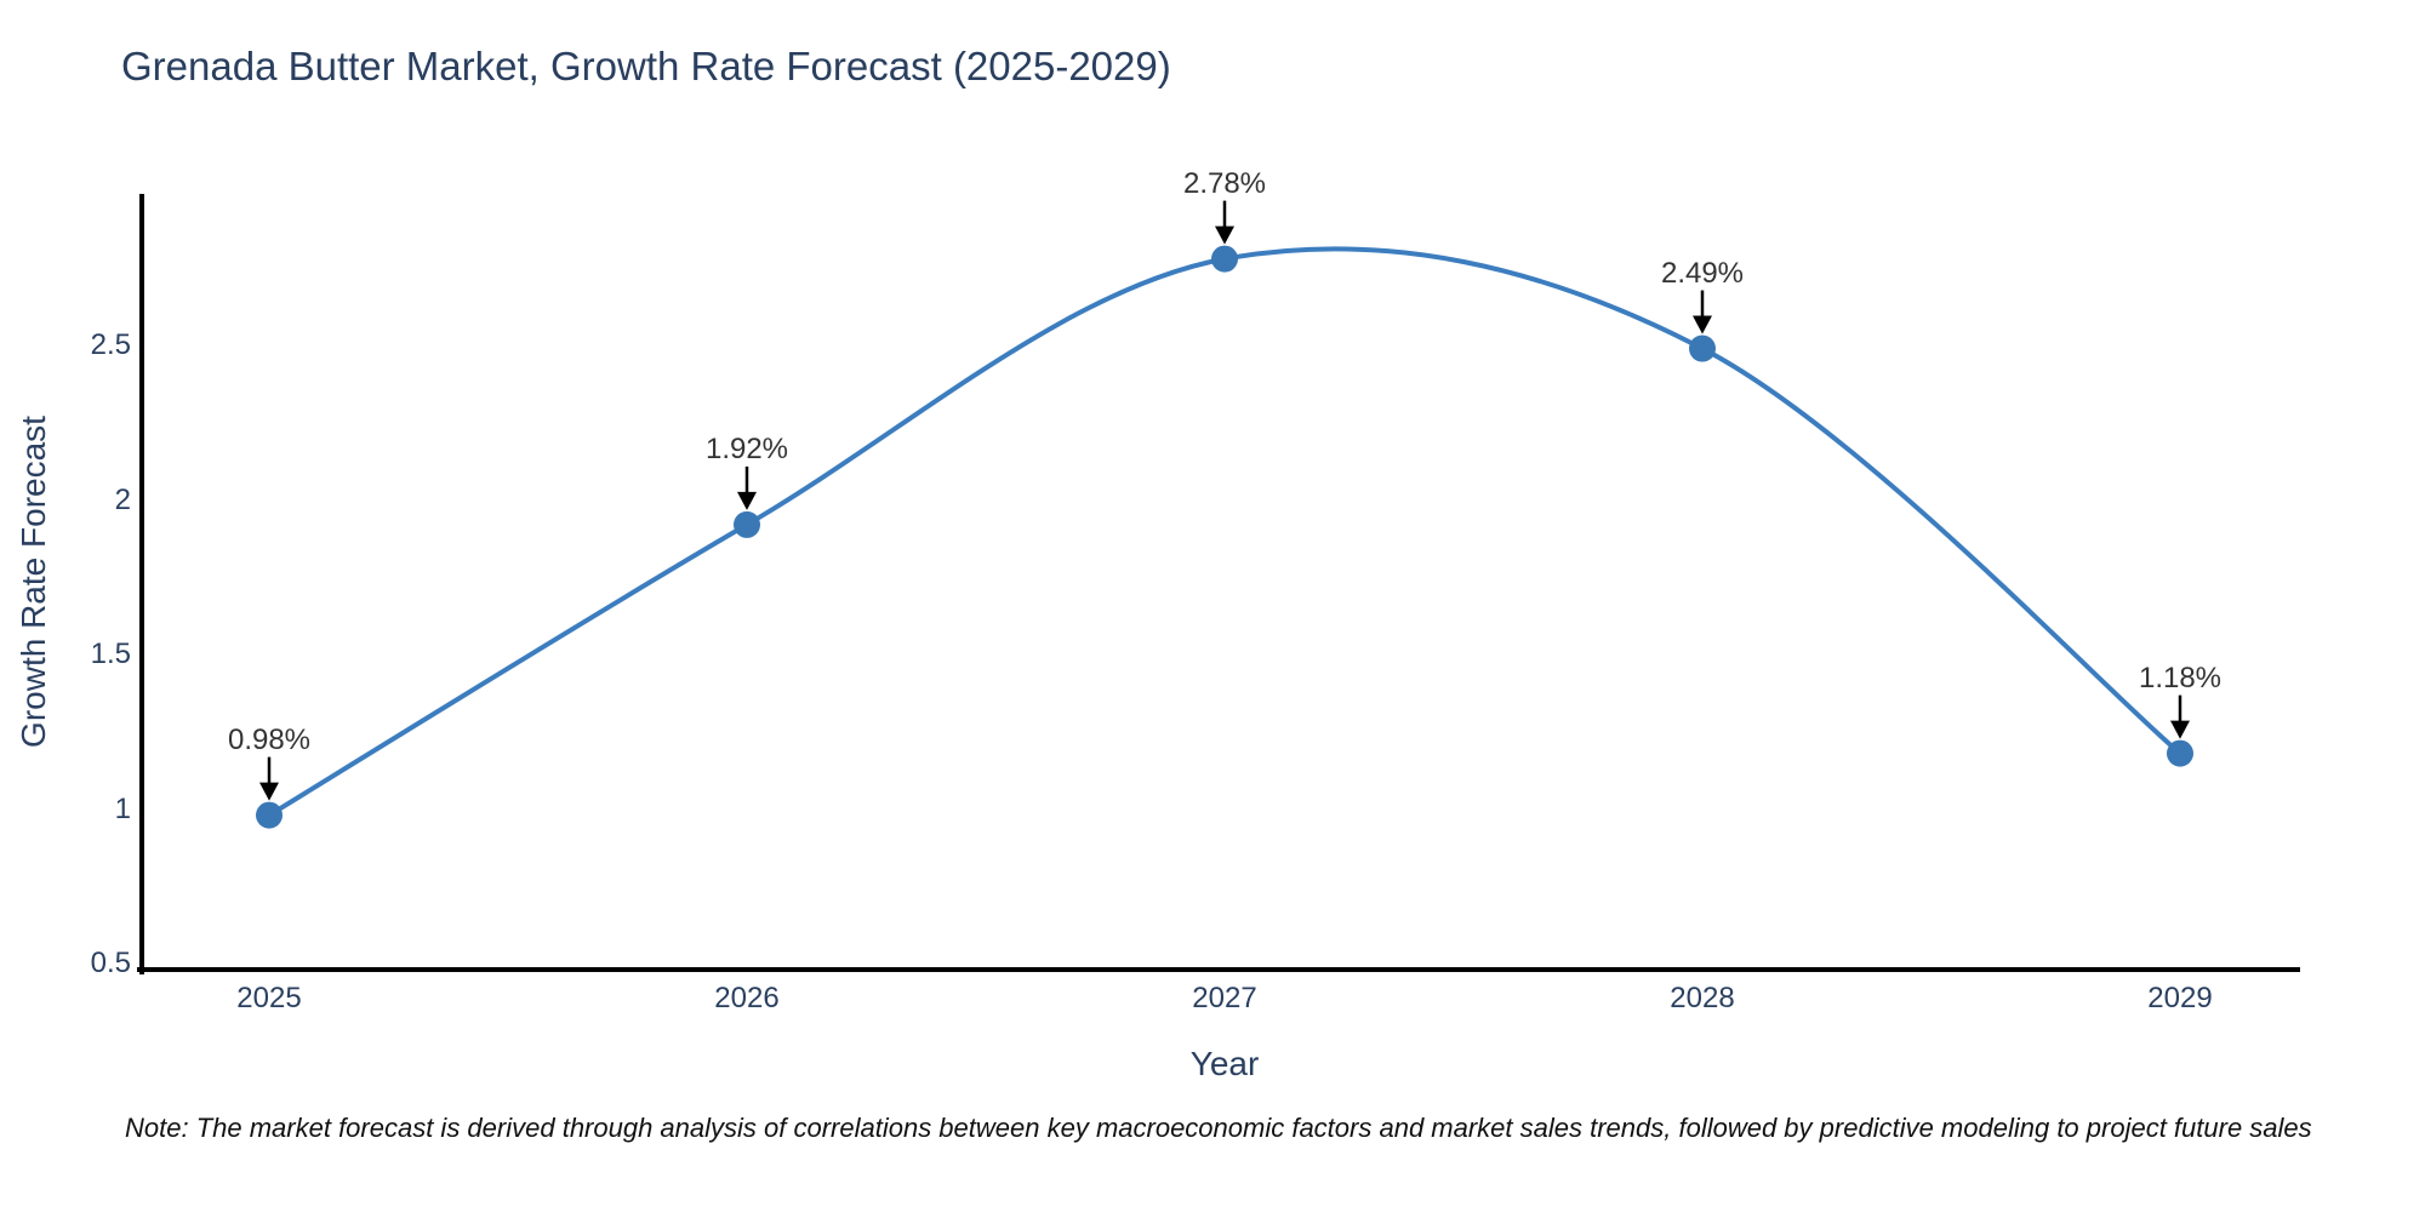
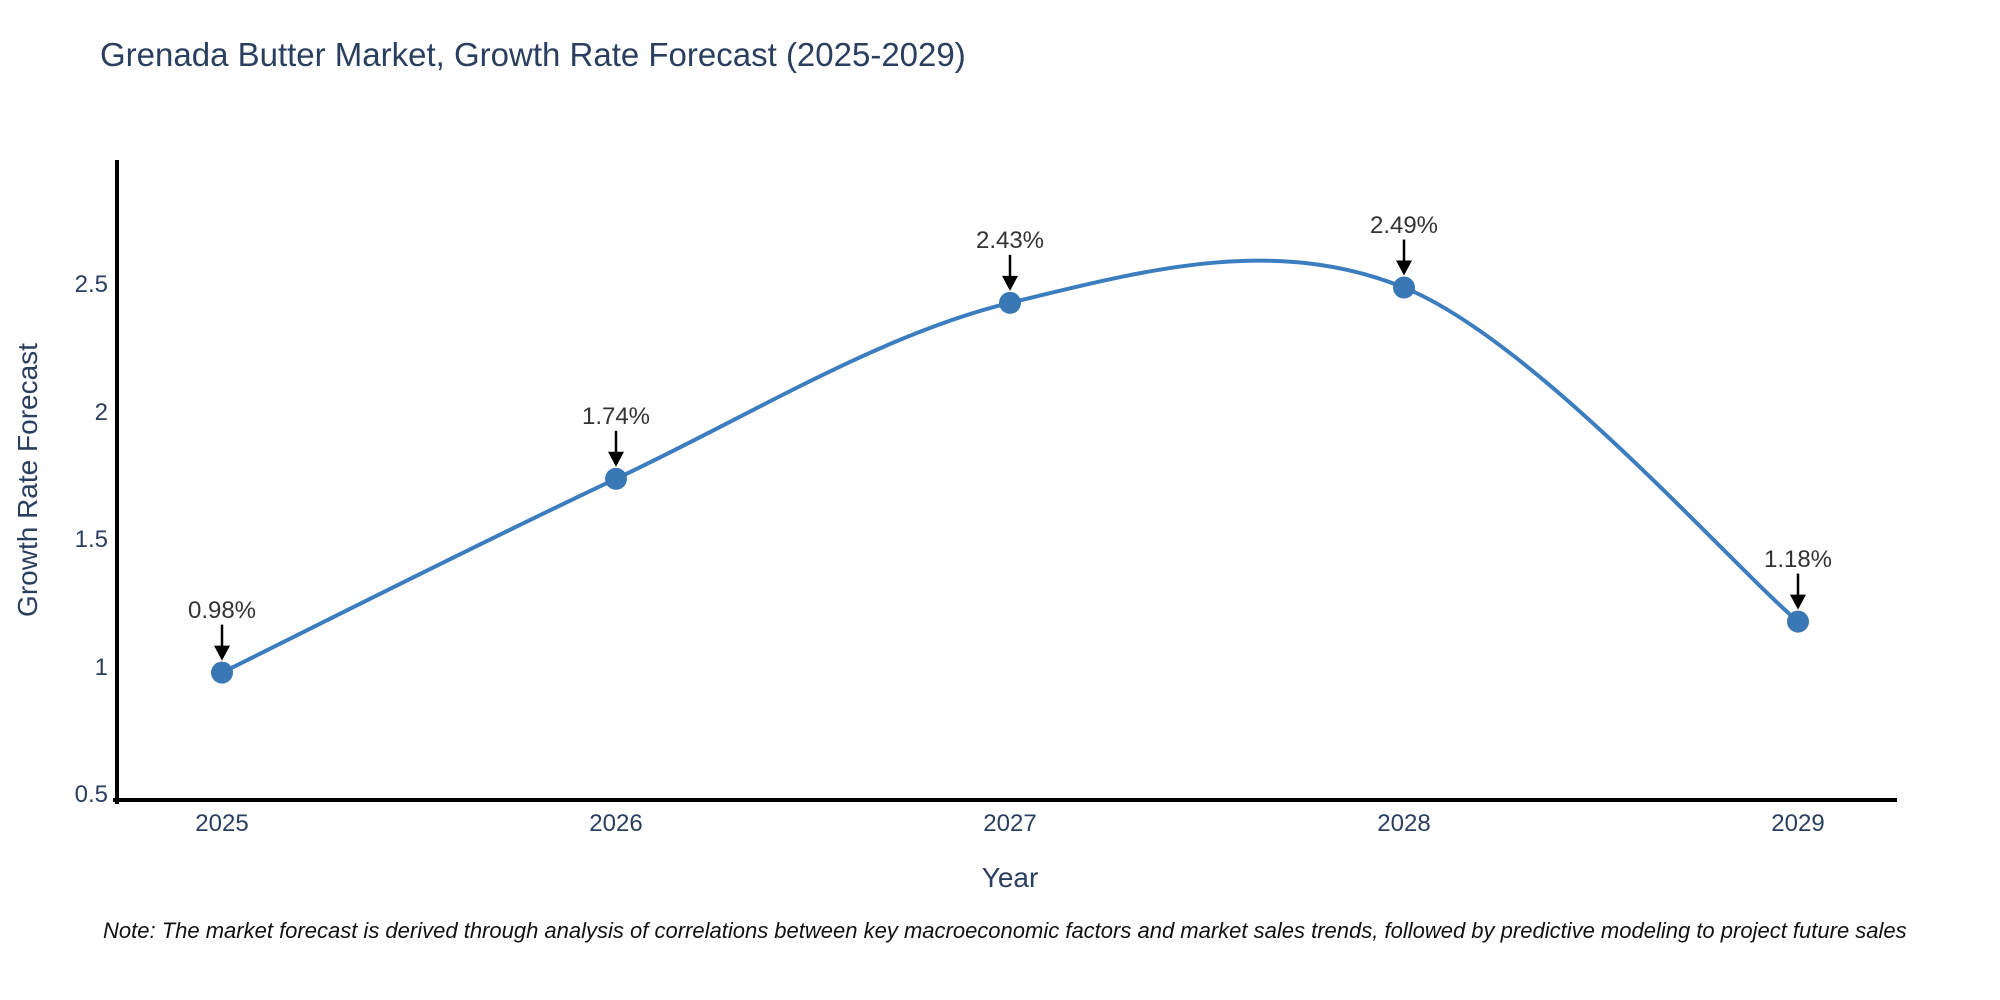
2026: 1.92% -> 1.74%
2027: 2.78% -> 2.43%
